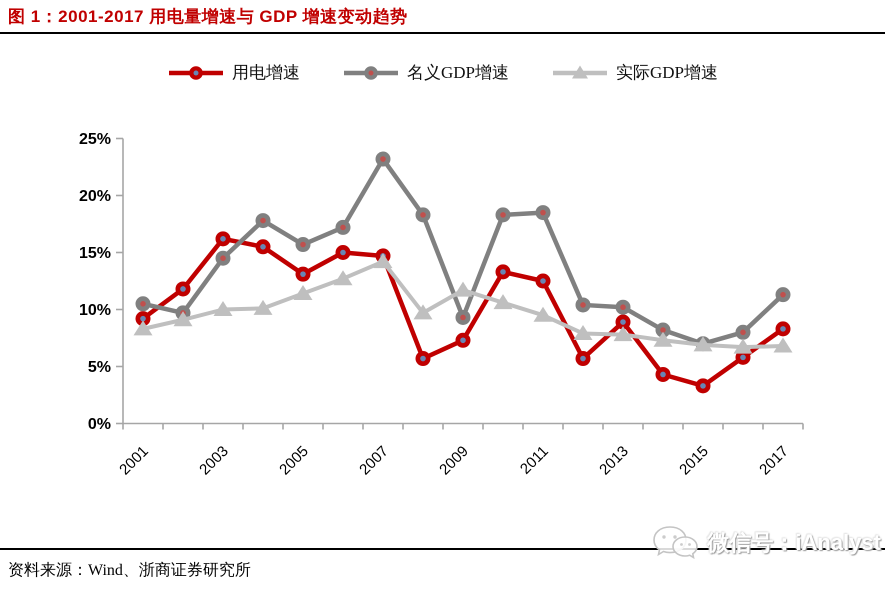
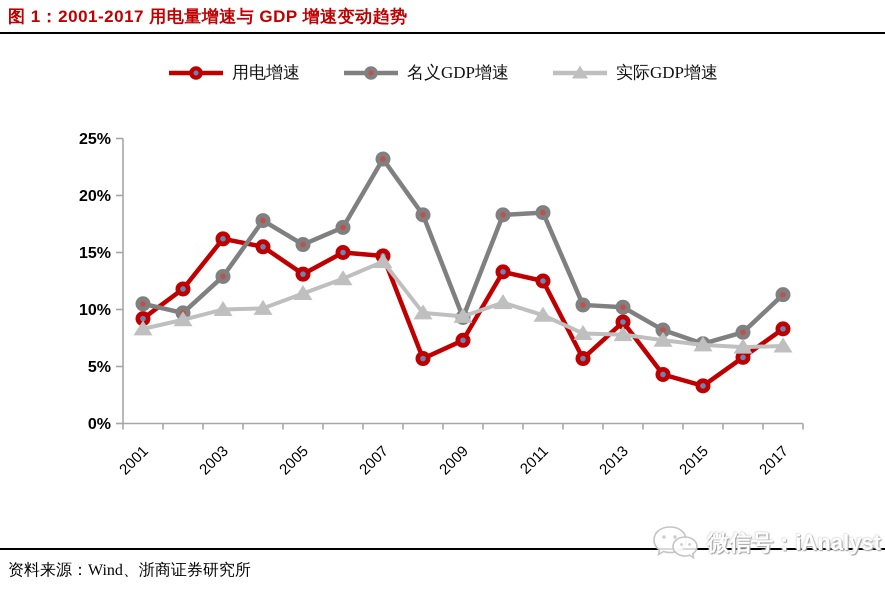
名义GDP增速/2003: 14.5% -> 12.9%
实际GDP增速/2009: 11.7% -> 9.4%
